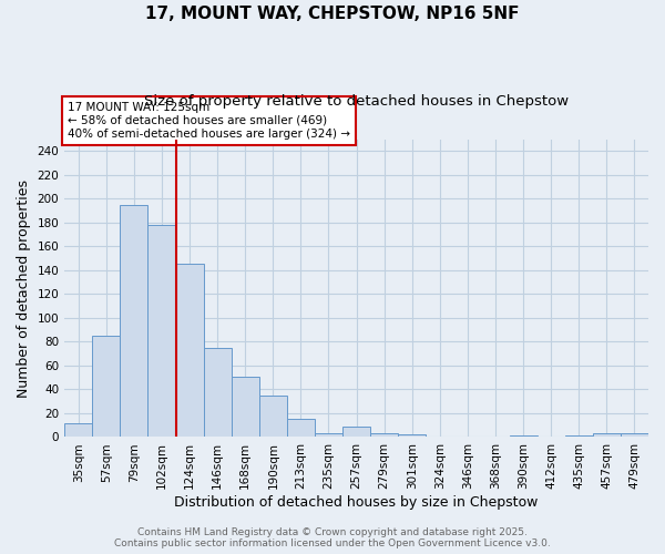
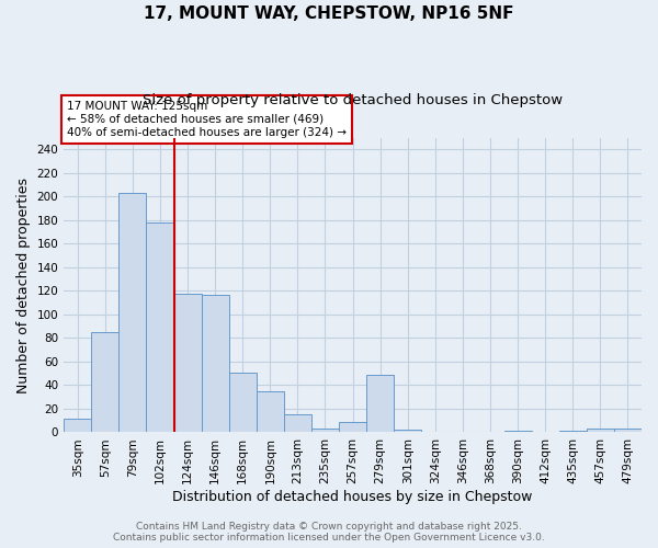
79sqm: 195 -> 203
124sqm: 145 -> 118
146sqm: 75 -> 117
279sqm: 3 -> 49
